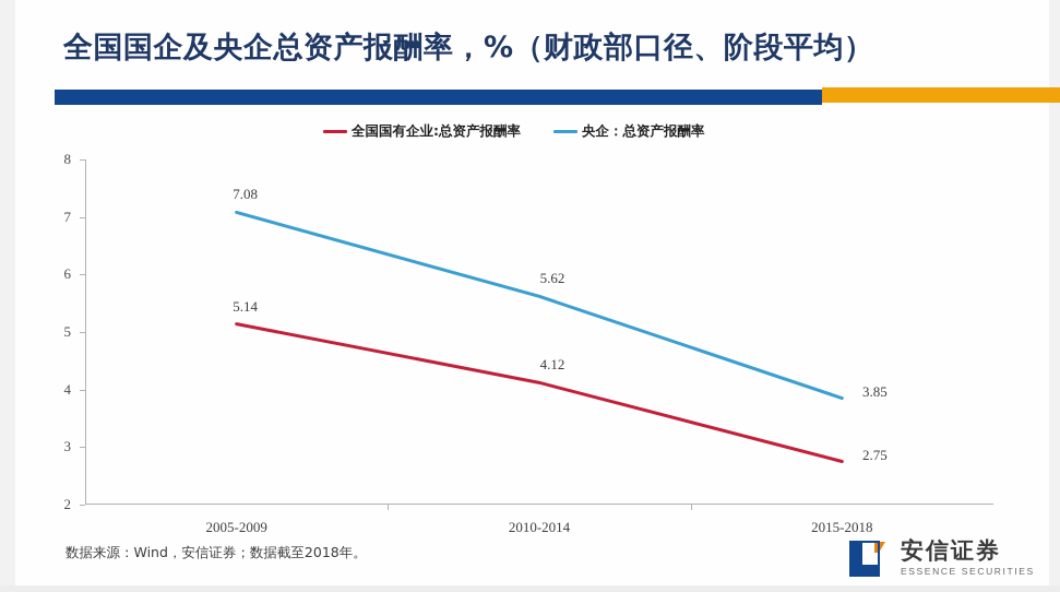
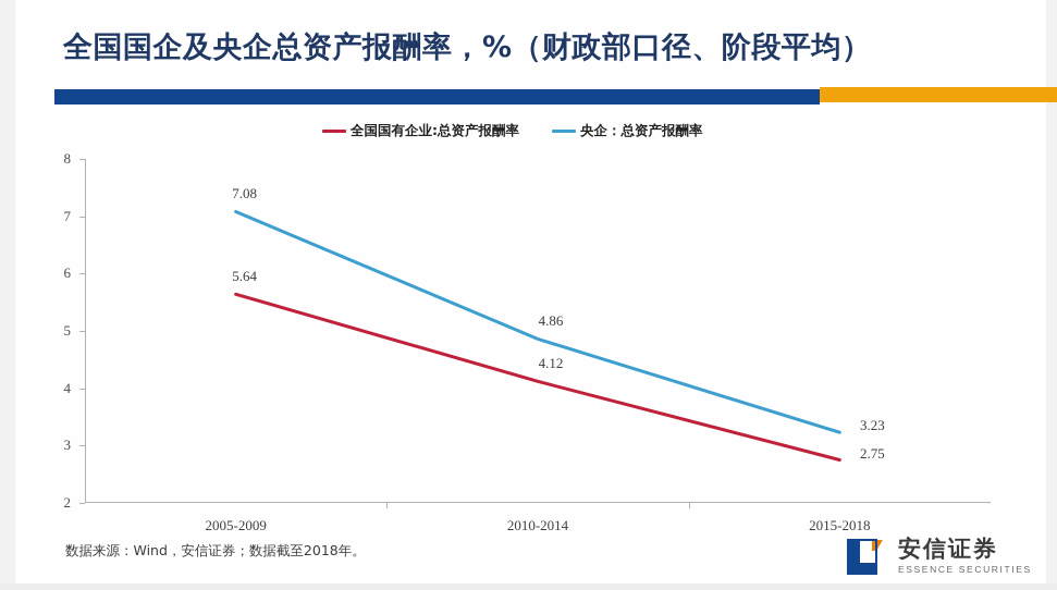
全国国有企业:总资产报酬率/2005-2009: 5.14 -> 5.64
央企：总资产报酬率/2010-2014: 5.62 -> 4.86
央企：总资产报酬率/2015-2018: 3.85 -> 3.23
